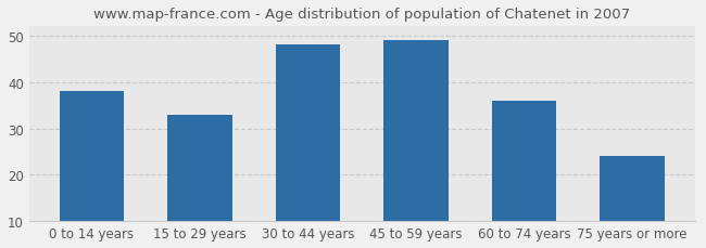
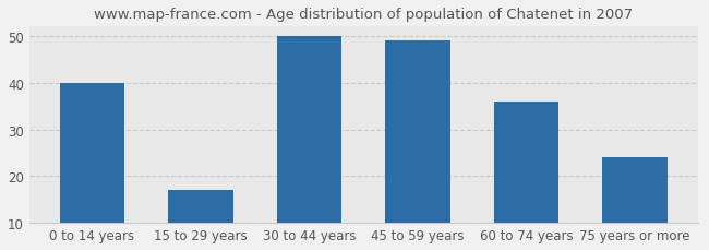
0 to 14 years: 38 -> 40
15 to 29 years: 33 -> 17
30 to 44 years: 48 -> 50
